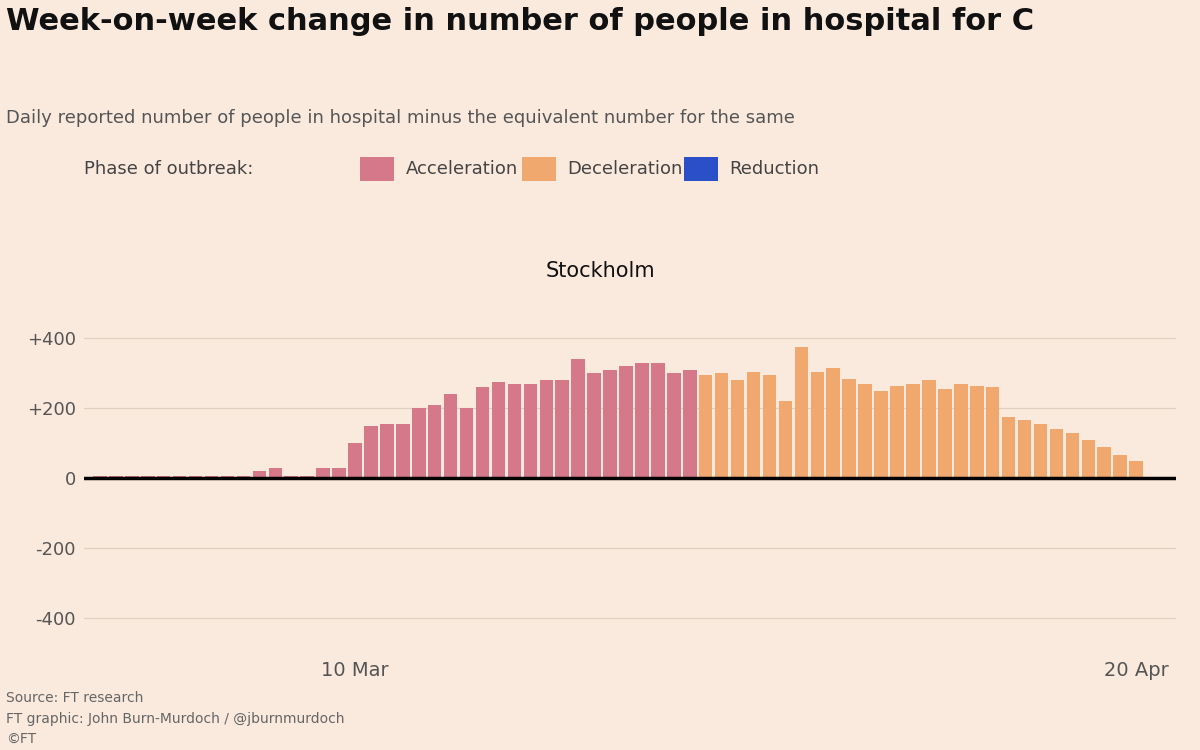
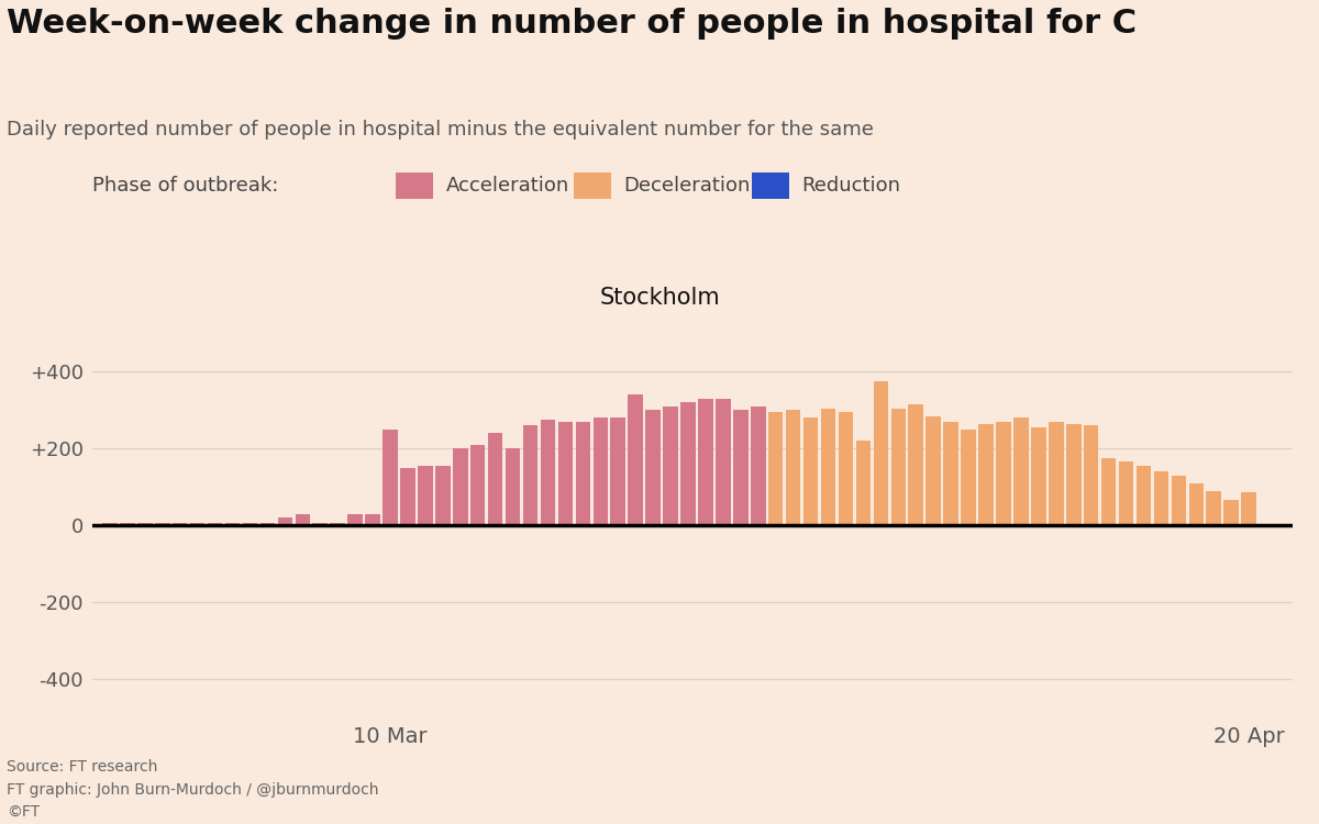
10 Mar: 100 -> 250
20 Apr: 50 -> 85
